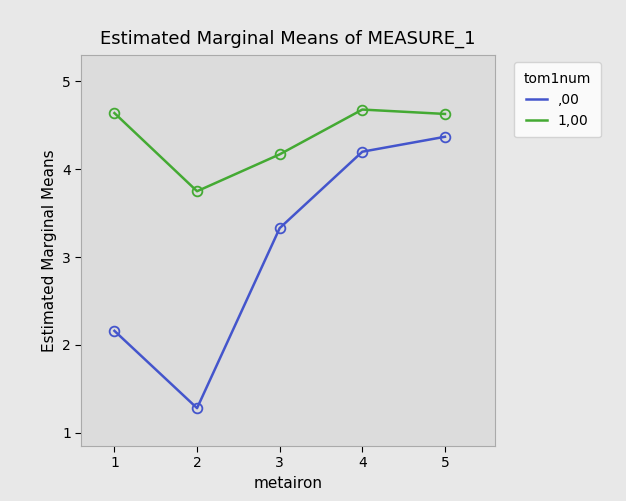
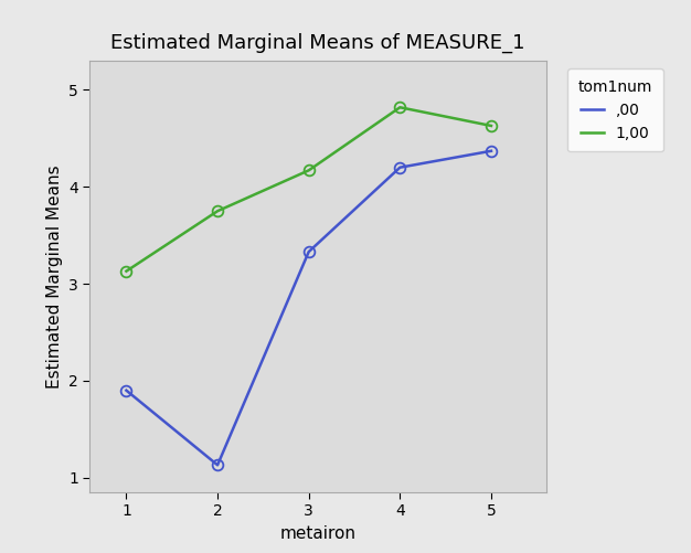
,00/1: 2.16 -> 1.90
1,00/1: 4.64 -> 3.13
,00/2: 1.28 -> 1.13
1,00/4: 4.68 -> 4.82
